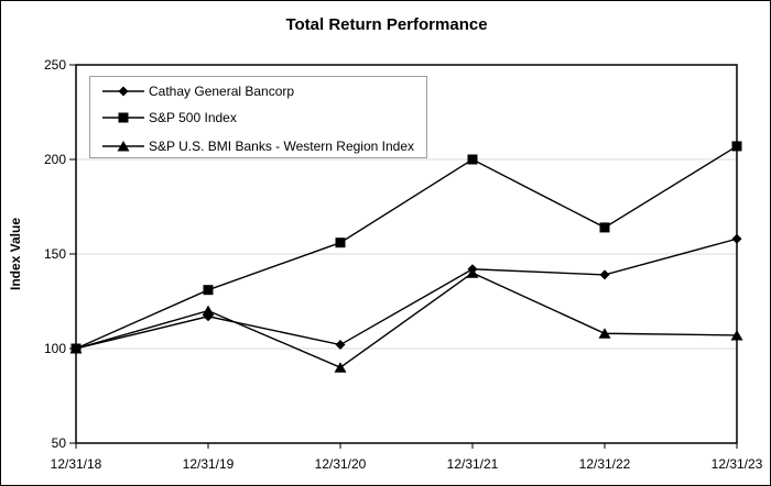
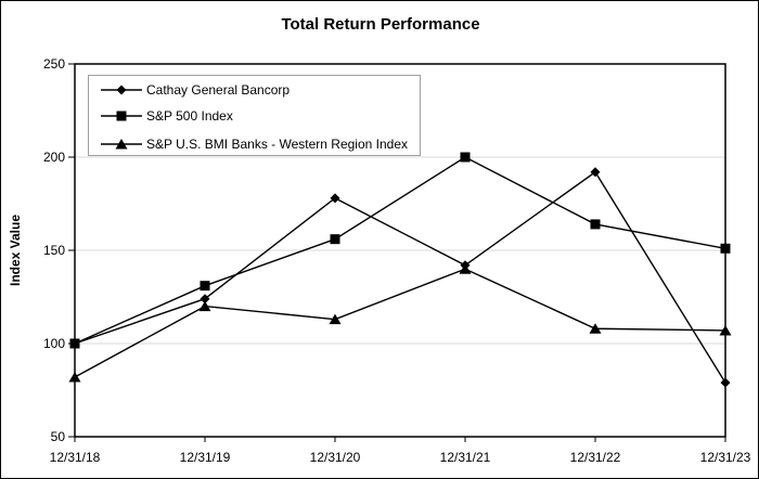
S&P U.S. BMI Banks - Western Region Index/12/31/18: 100 -> 82
Cathay General Bancorp/12/31/19: 117 -> 124
Cathay General Bancorp/12/31/20: 102 -> 178
S&P U.S. BMI Banks - Western Region Index/12/31/20: 90 -> 113
Cathay General Bancorp/12/31/22: 139 -> 192
Cathay General Bancorp/12/31/23: 158 -> 79
S&P 500 Index/12/31/23: 207 -> 151
